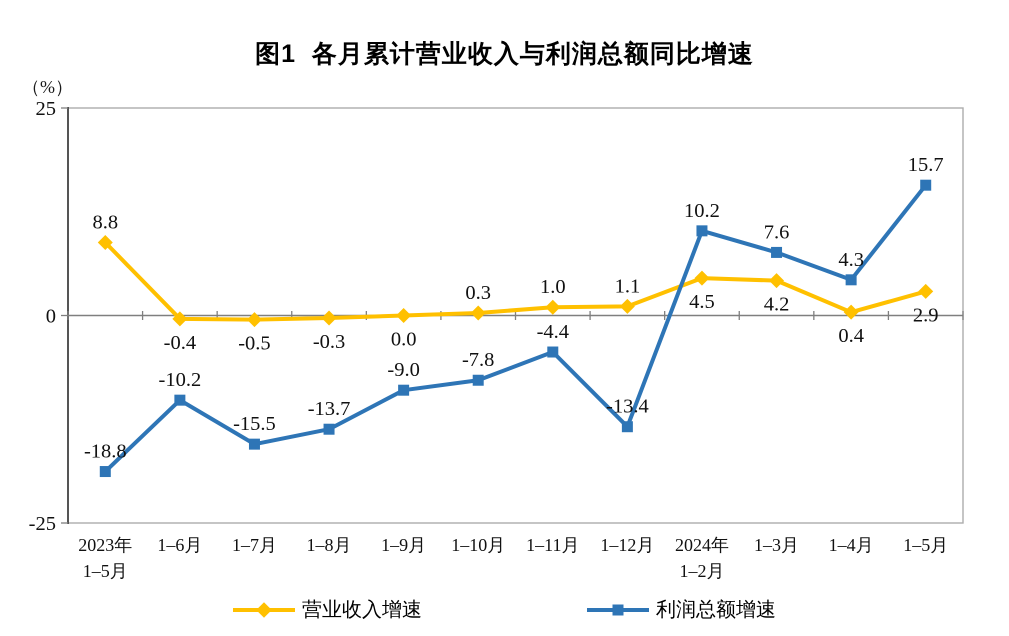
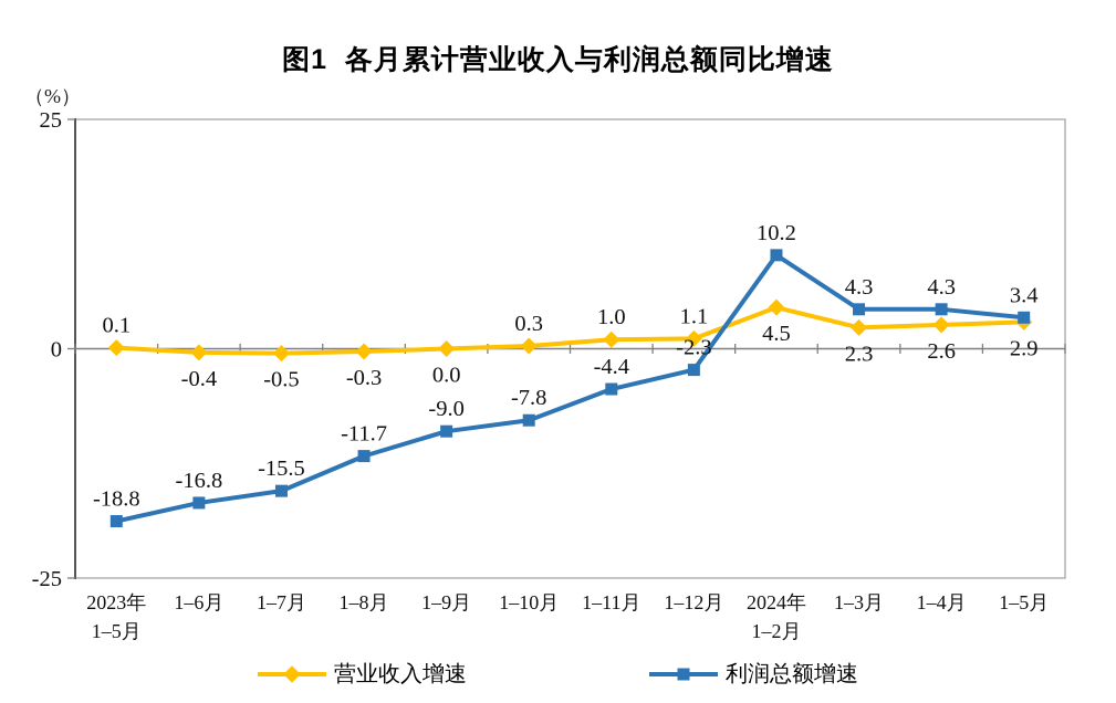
营业收入增速/2023年 1–5月: 8.8 -> 0.1
利润总额增速/1–6月: -10.2 -> -16.8
利润总额增速/1–8月: -13.7 -> -11.7
利润总额增速/1–12月: -13.4 -> -2.3
营业收入增速/1–3月: 4.2 -> 2.3
利润总额增速/1–3月: 7.6 -> 4.3
营业收入增速/1–4月: 0.4 -> 2.6
利润总额增速/1–5月: 15.7 -> 3.4
